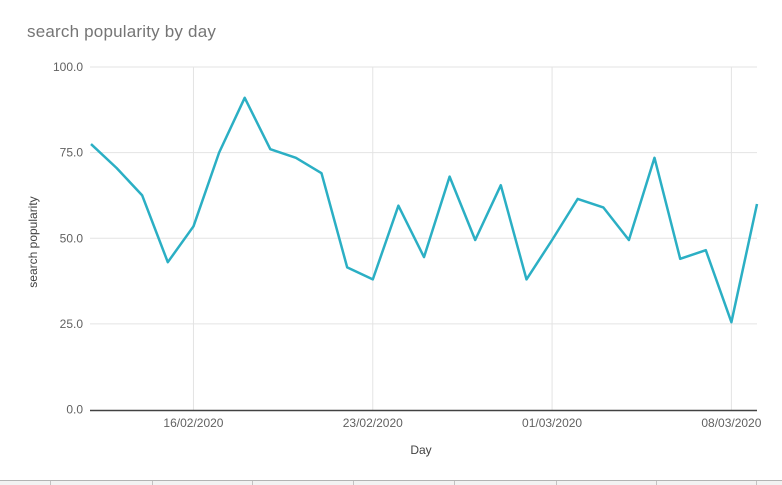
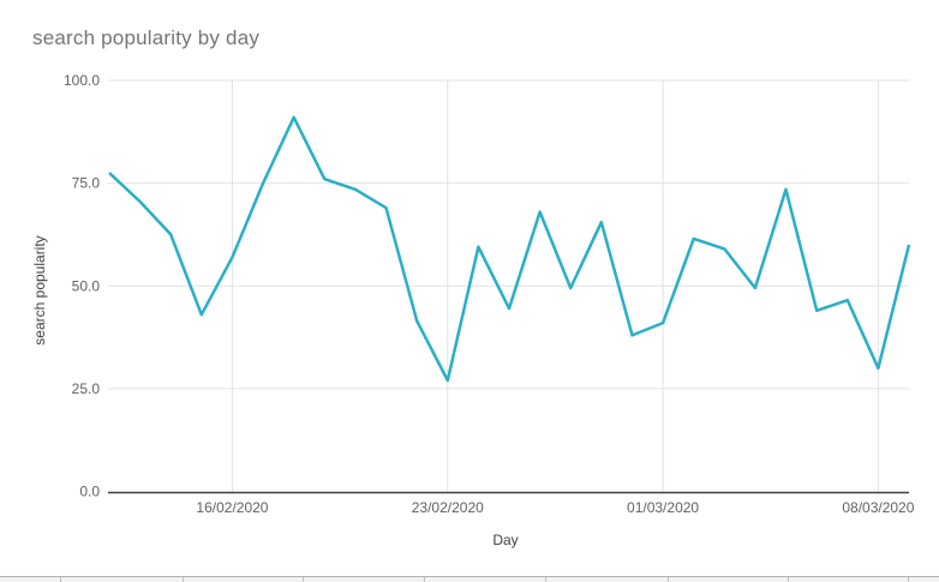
16/02/2020: 54 -> 57
23/02/2020: 38 -> 27
01/03/2020: 50 -> 41
08/03/2020: 26 -> 30
